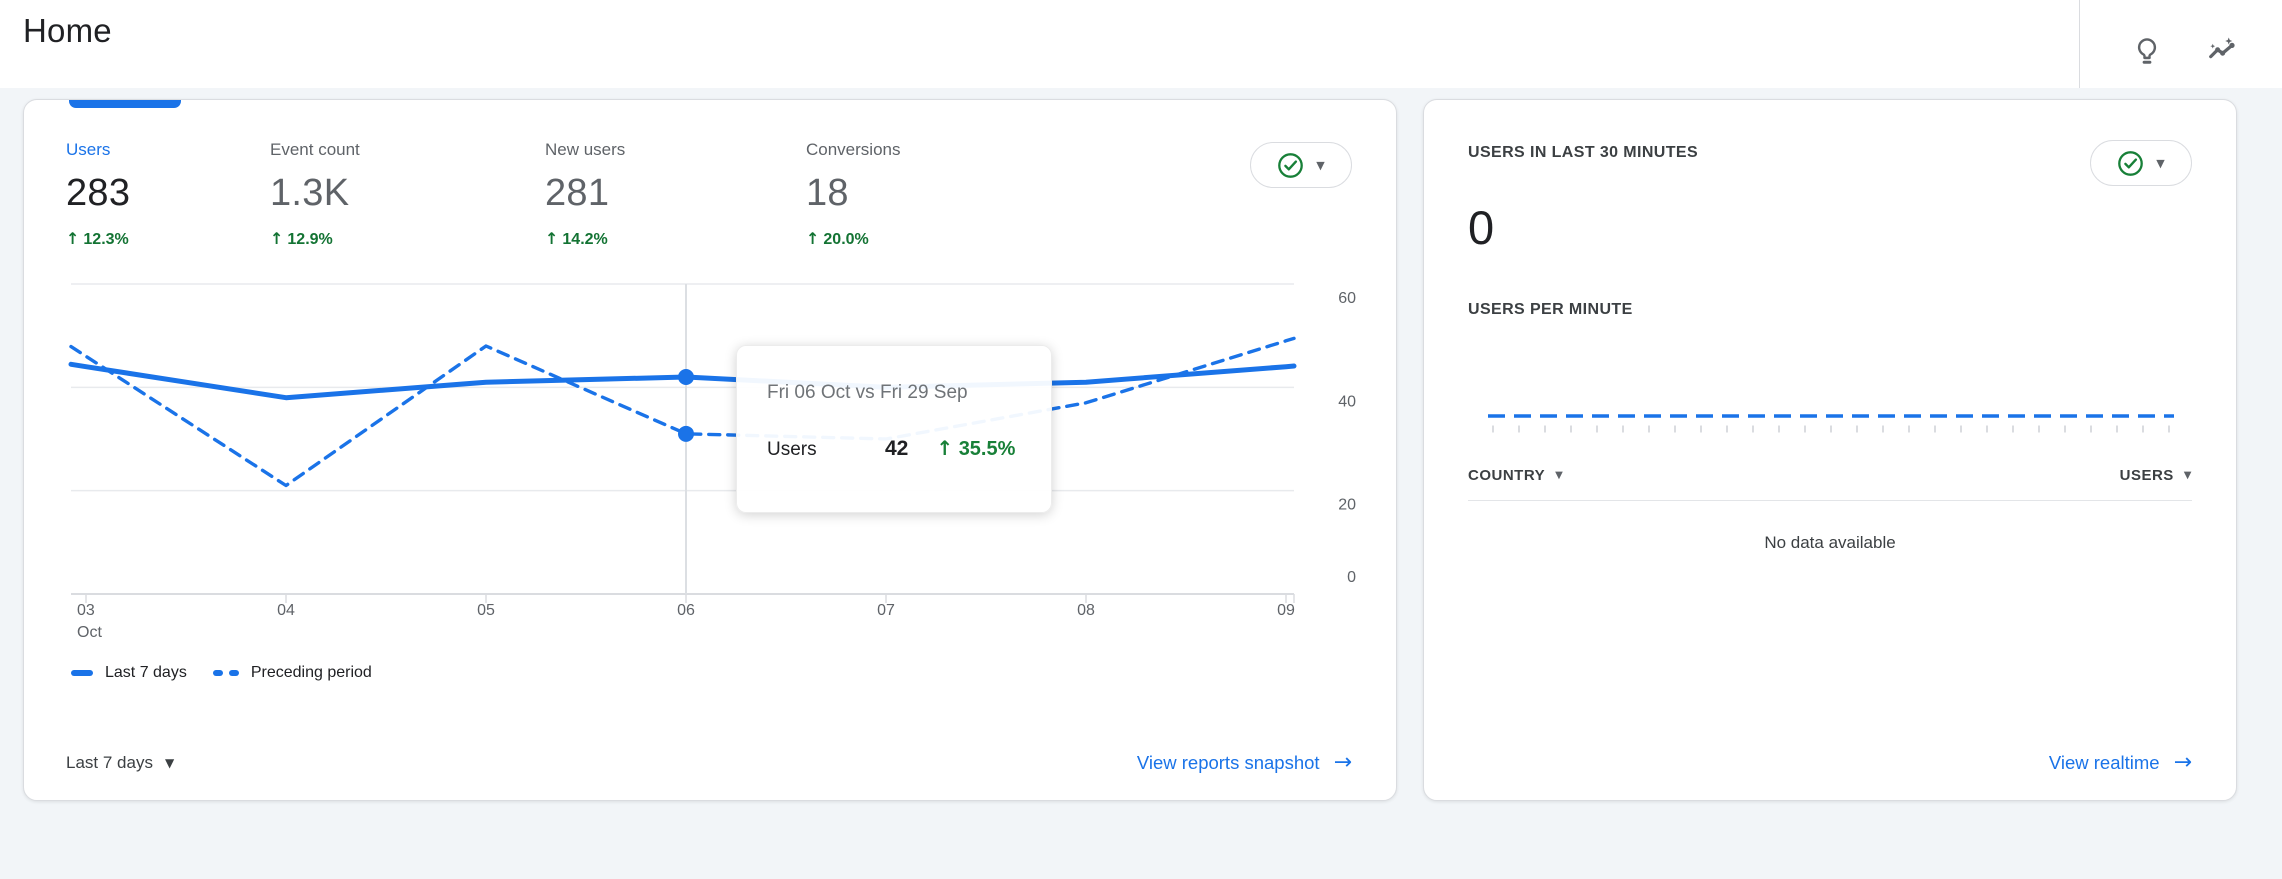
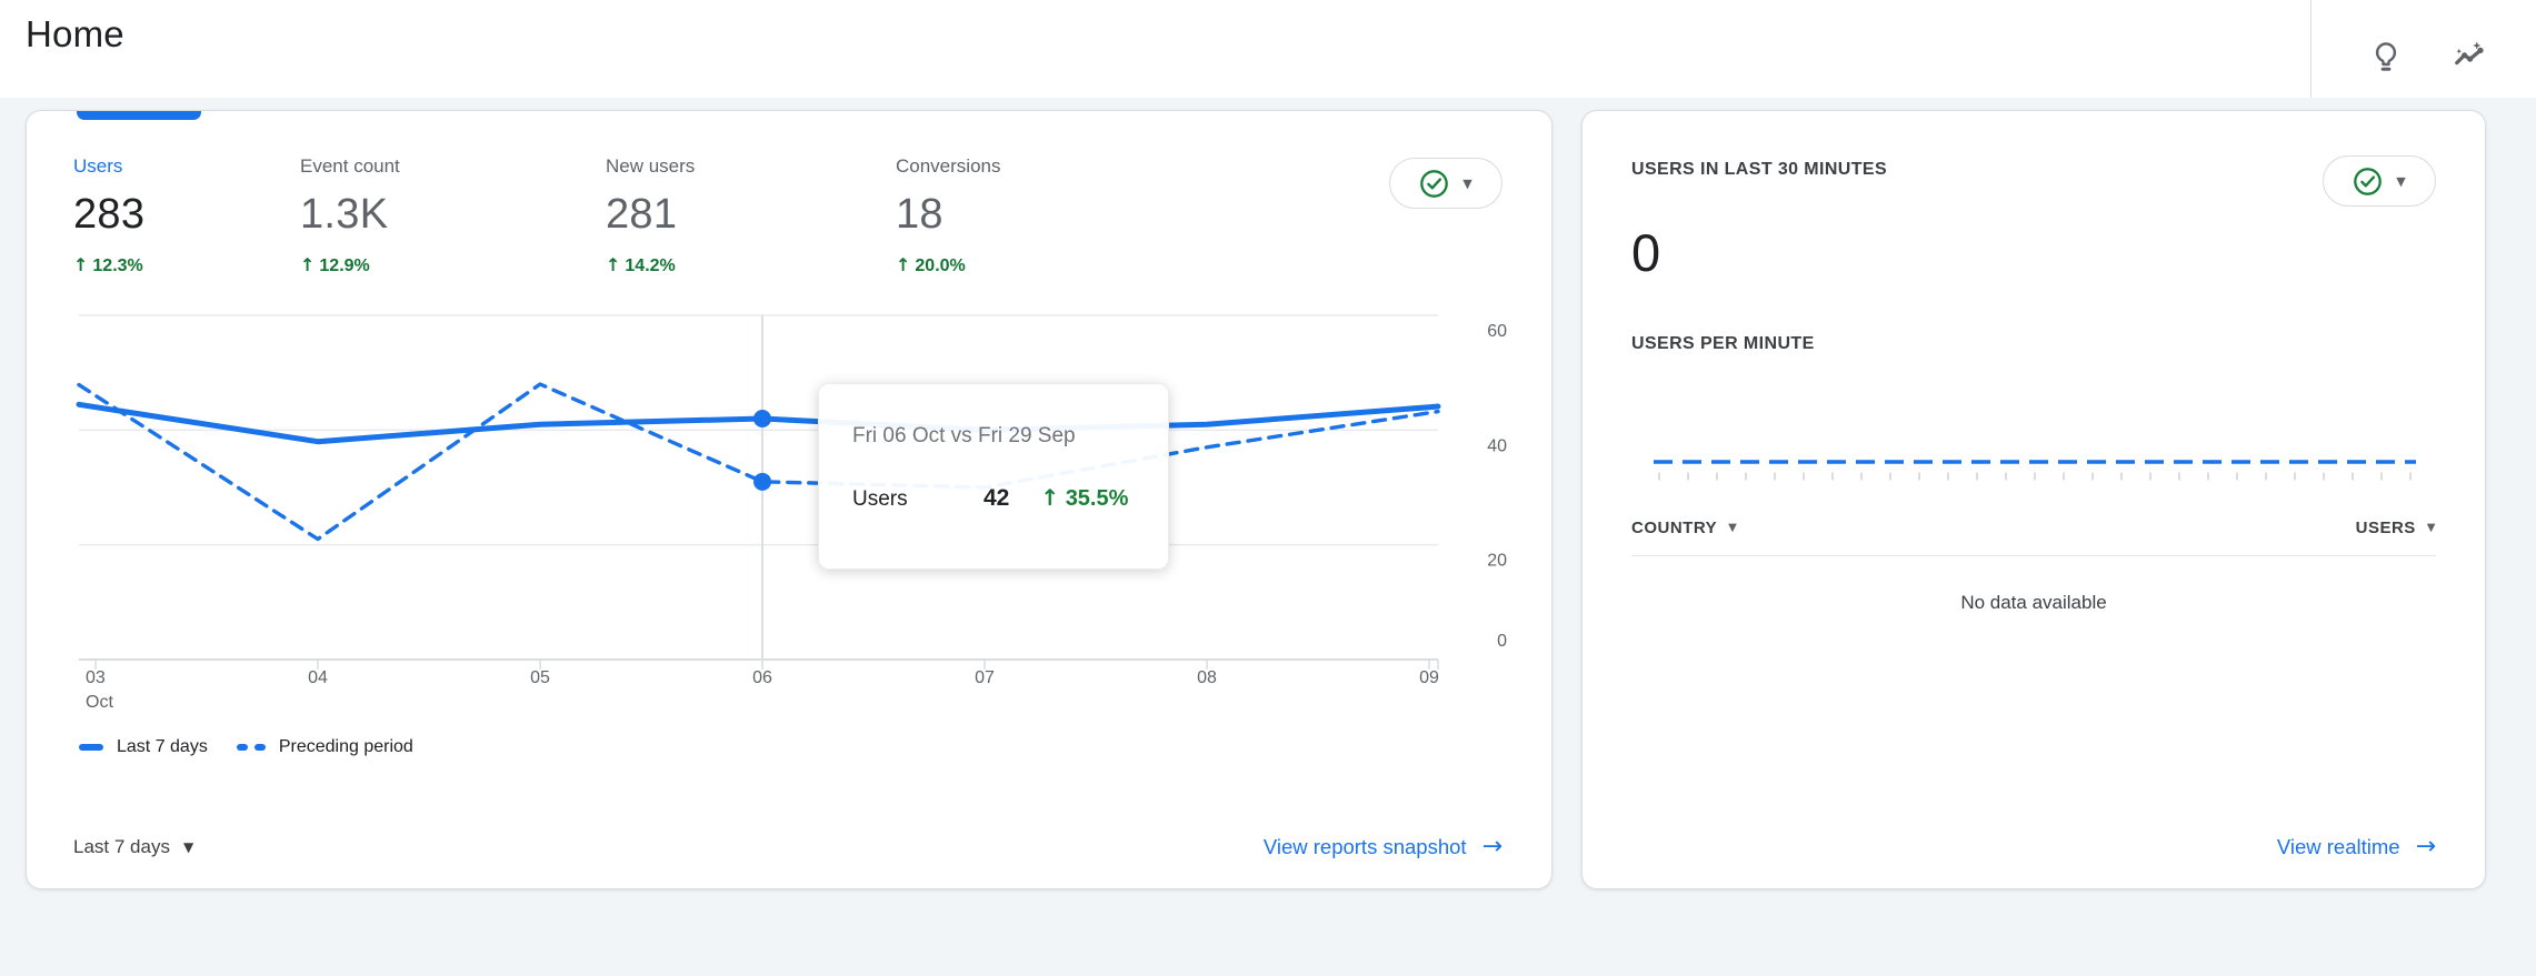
Preceding period/09: 49 -> 43
